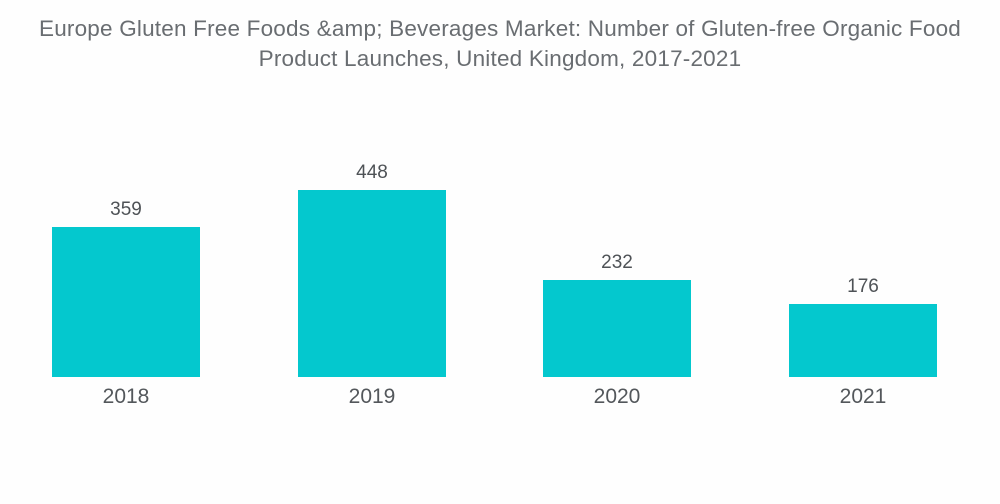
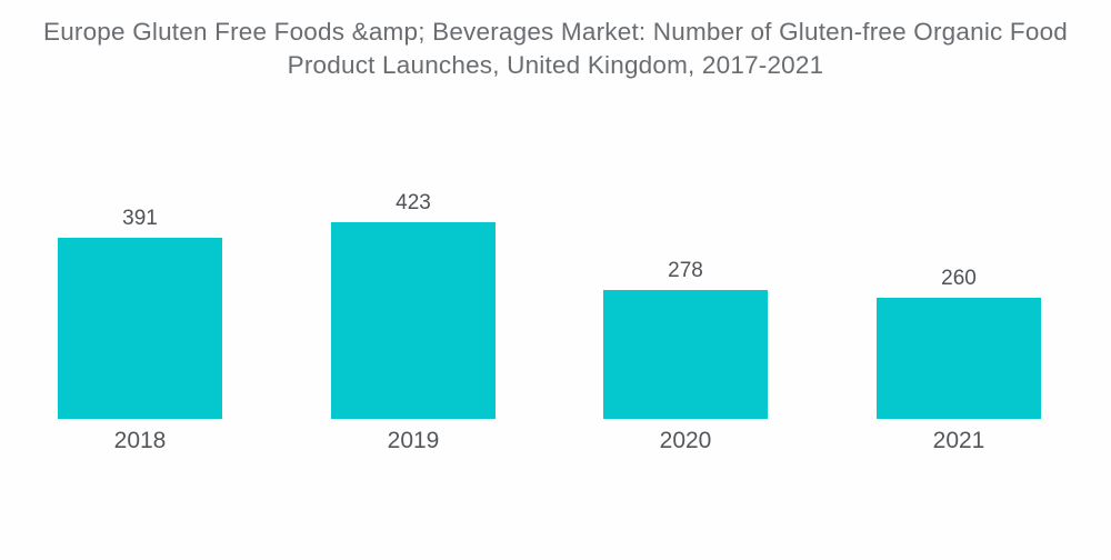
2018: 359 -> 391
2019: 448 -> 423
2020: 232 -> 278
2021: 176 -> 260
